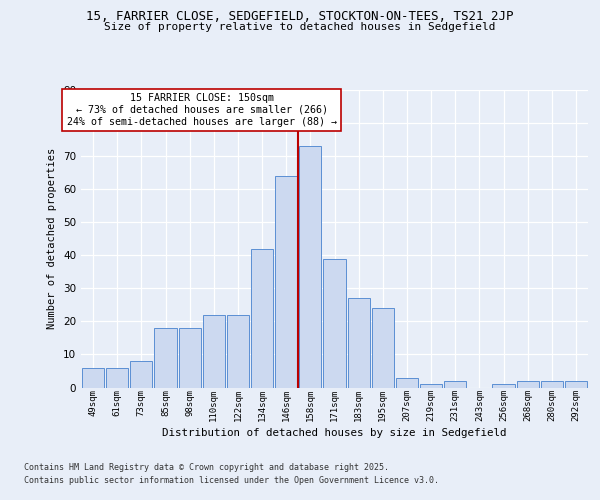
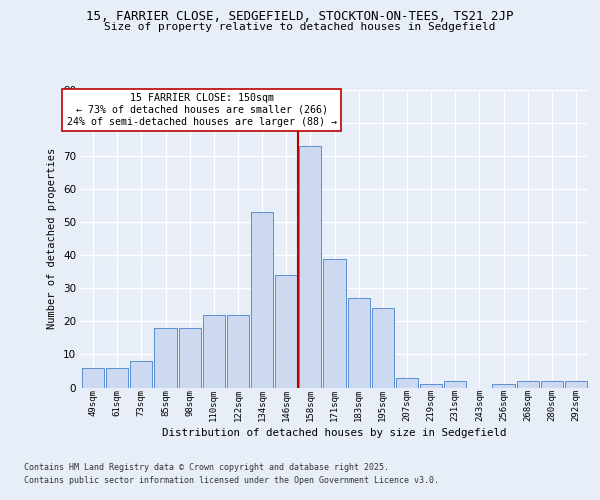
134sqm: 42 -> 53
146sqm: 64 -> 34
